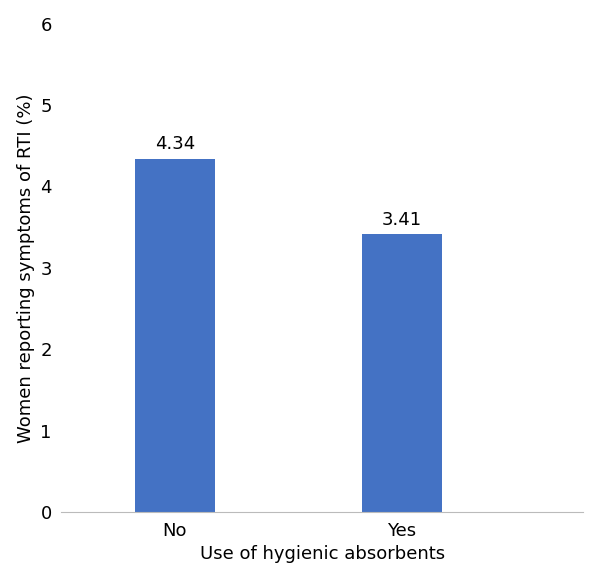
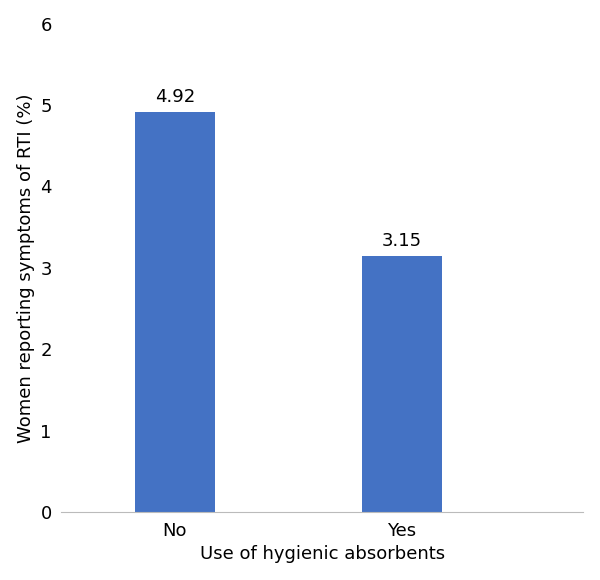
No: 4.34 -> 4.92
Yes: 3.41 -> 3.15
